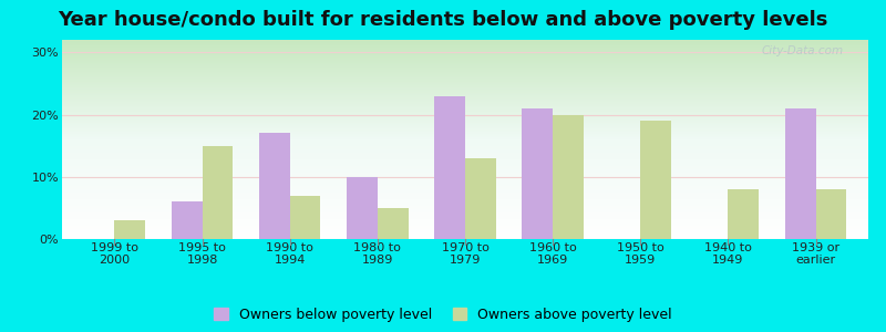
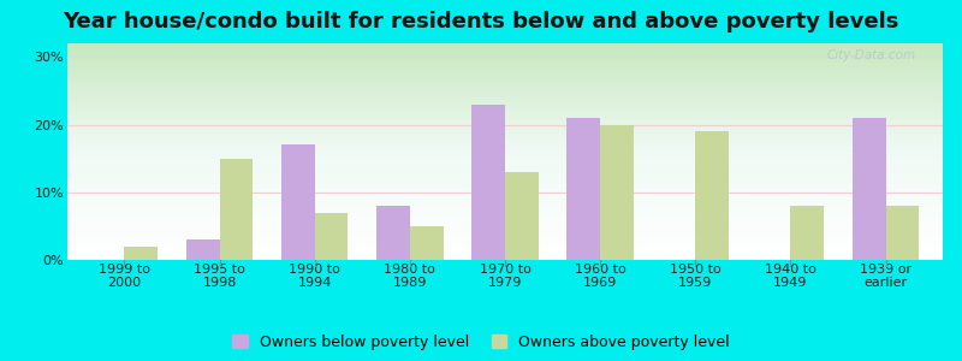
Owners above poverty level/1999 to 2000: 3% -> 2%
Owners below poverty level/1995 to 1998: 6% -> 3%
Owners below poverty level/1980 to 1989: 10% -> 8%
